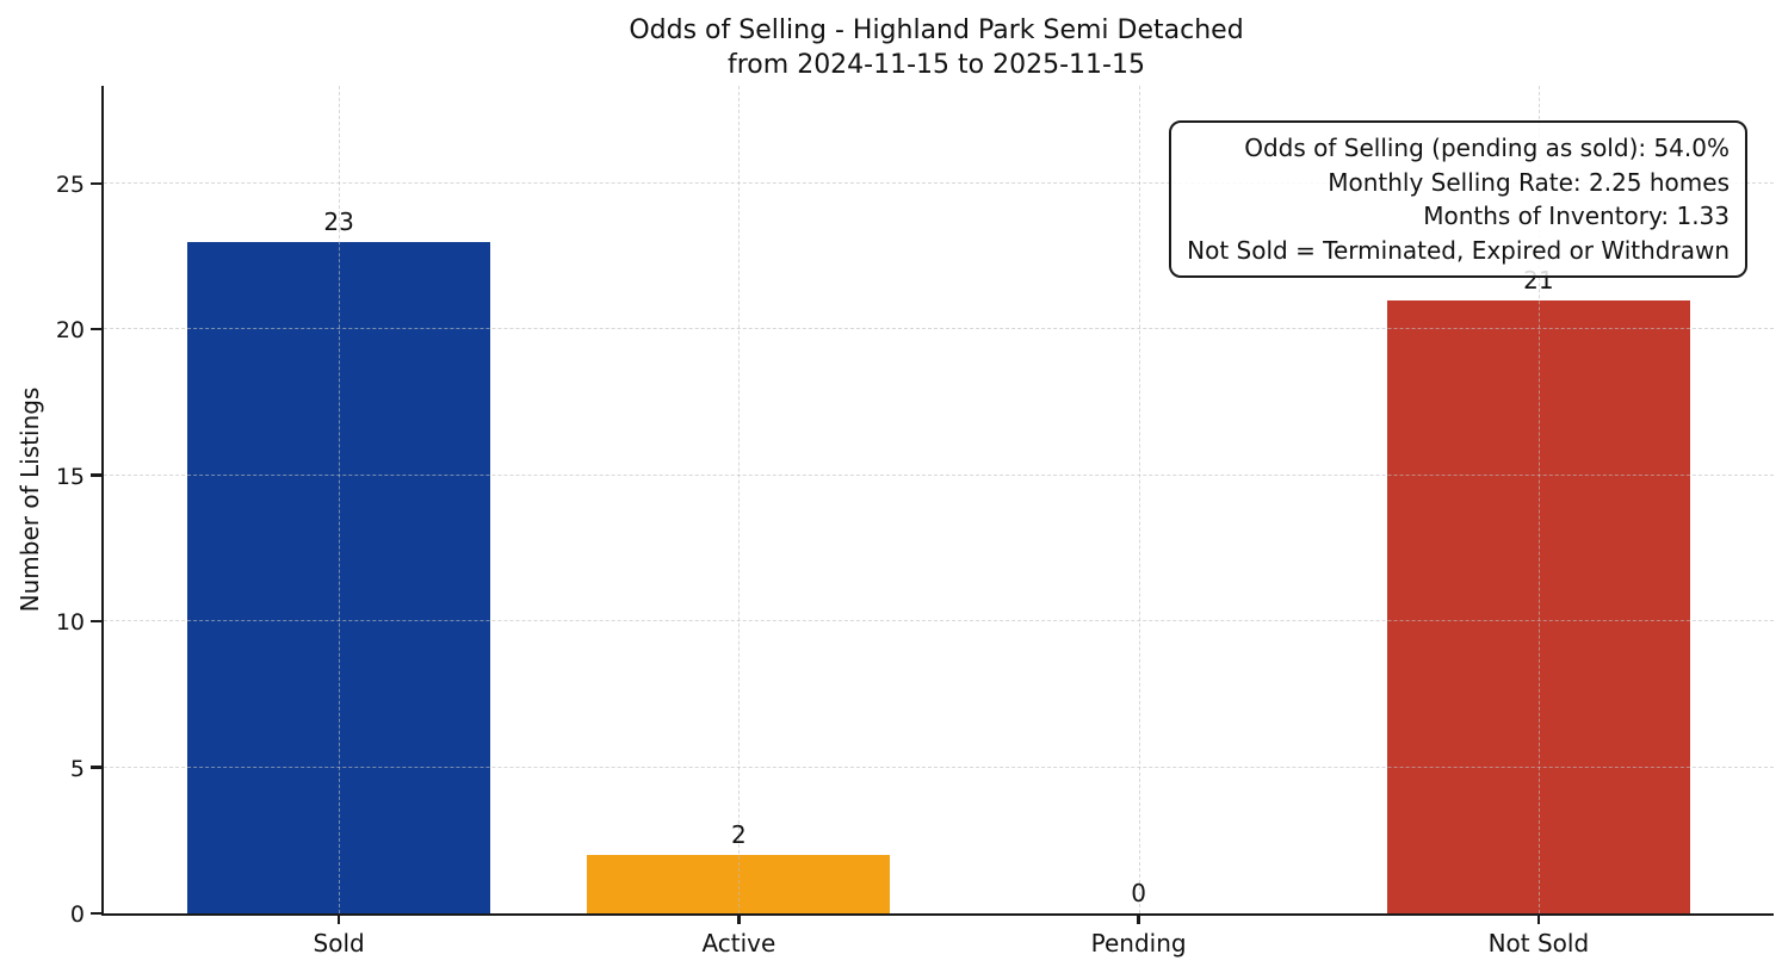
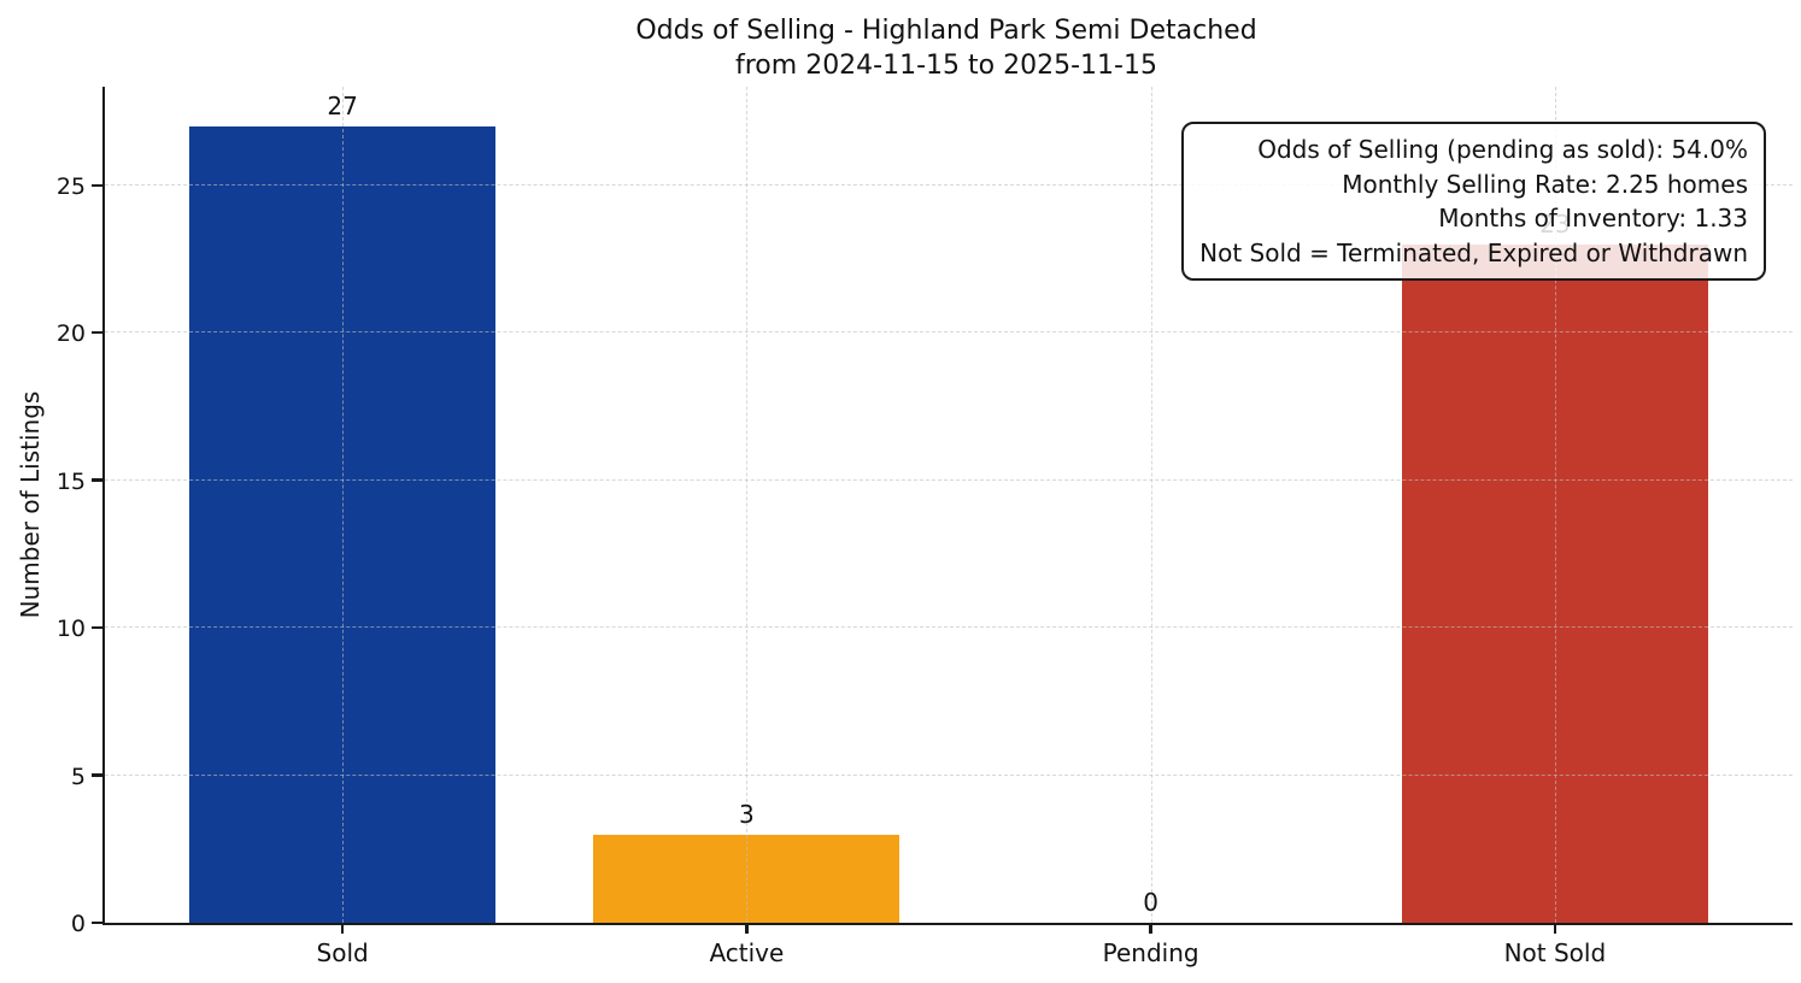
Sold: 23 -> 27
Active: 2 -> 3
Not Sold: 21 -> 23
